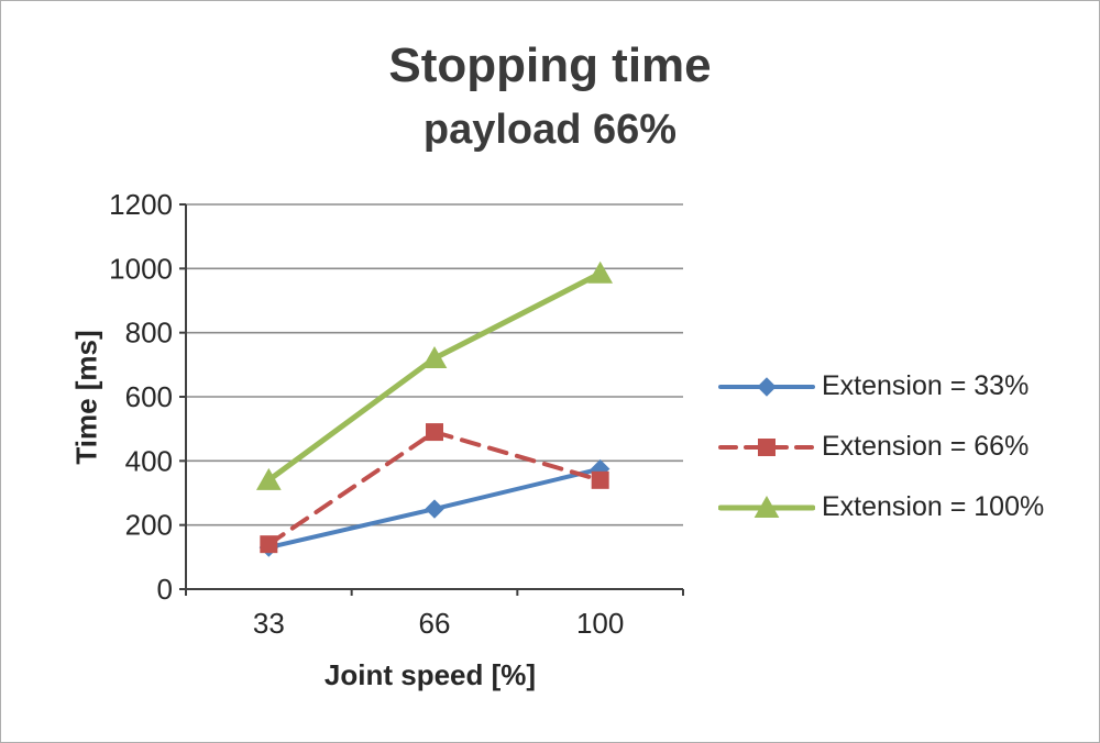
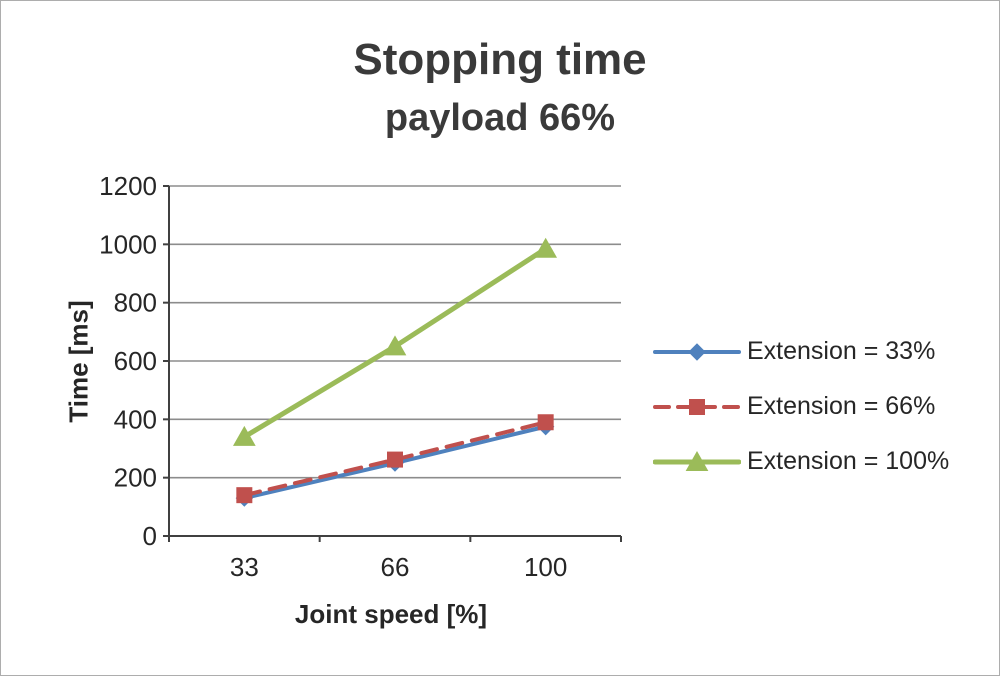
Extension = 66%/66: 490 -> 260
Extension = 100%/66: 720 -> 650
Extension = 66%/100: 340 -> 390
